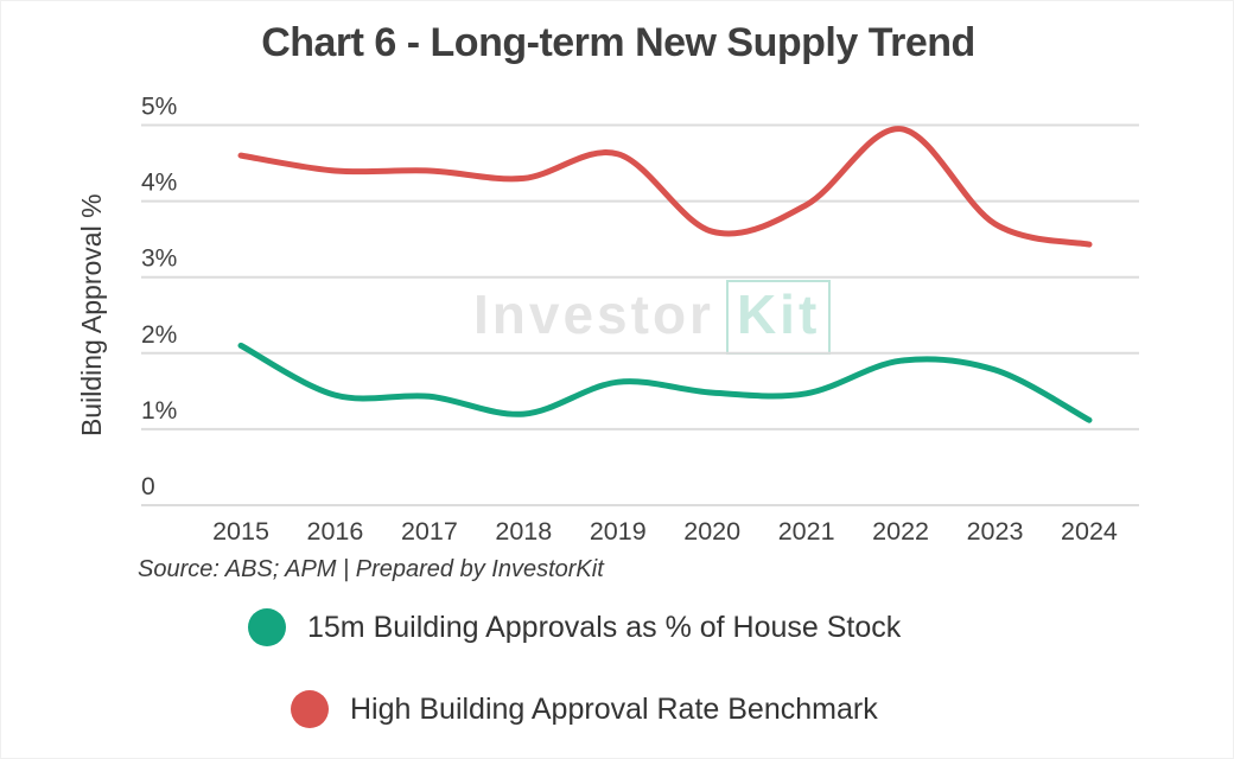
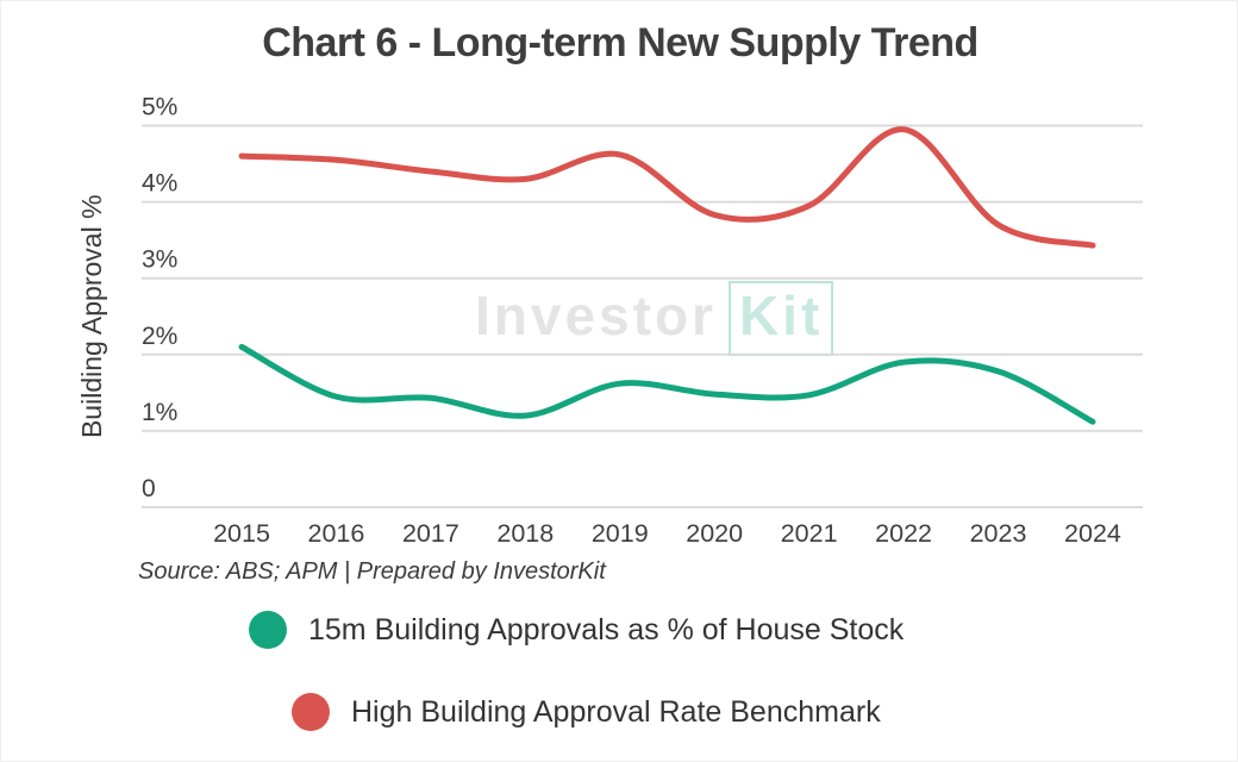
High Building Approval Rate Benchmark/2016: 4.4% -> 4.5%
High Building Approval Rate Benchmark/2020: 3.6% -> 3.8%
